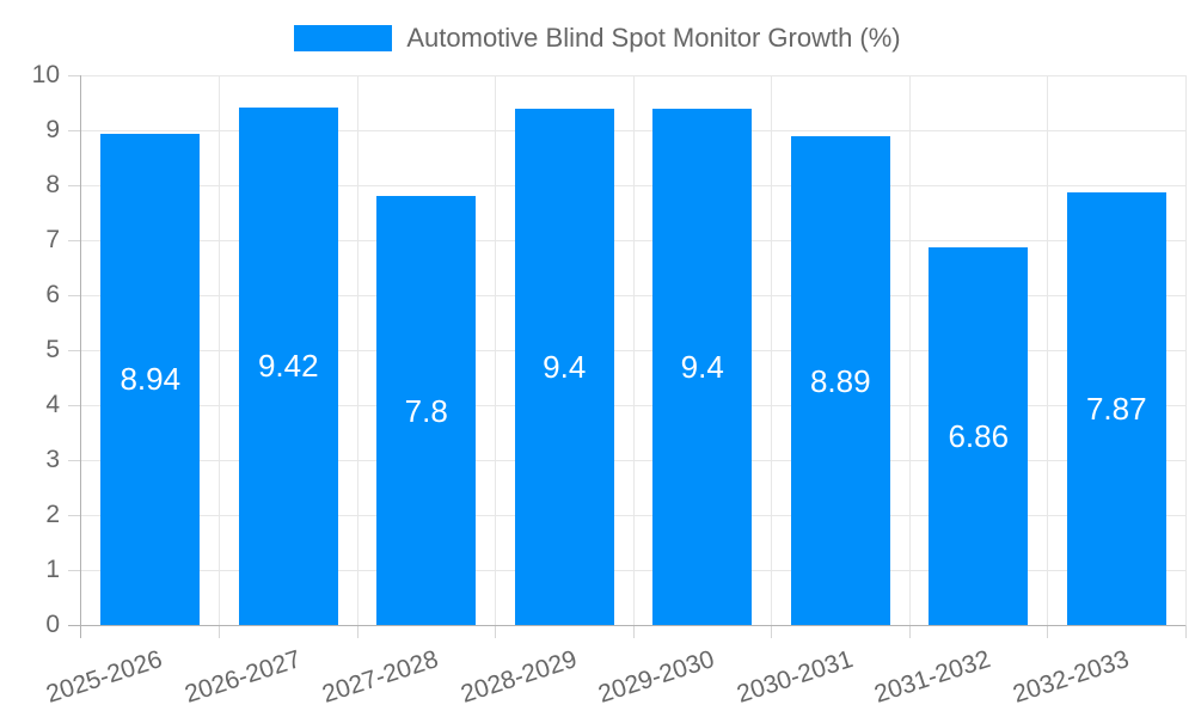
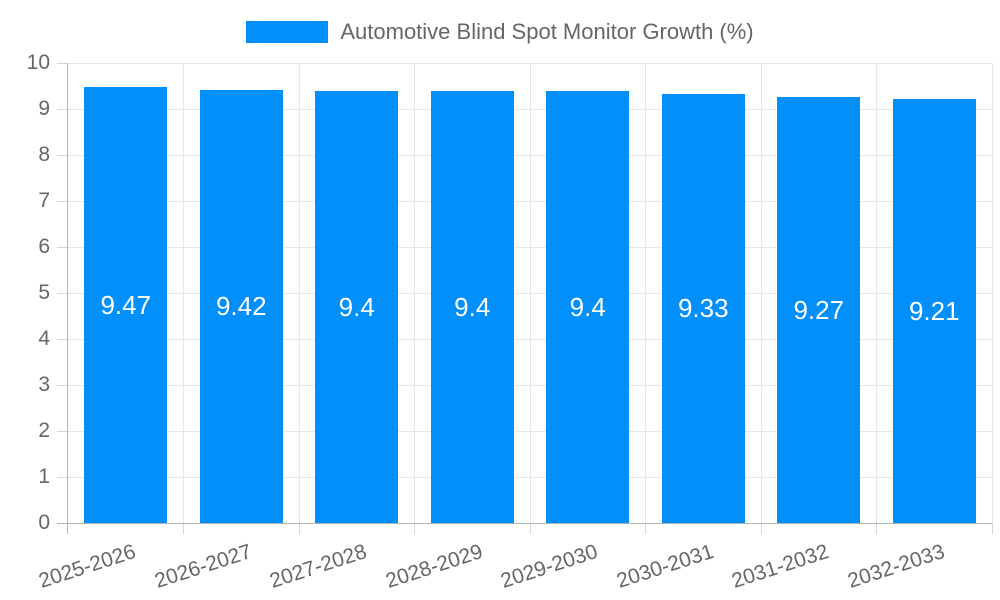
2025-2026: 8.94 -> 9.47
2027-2028: 7.8 -> 9.4
2030-2031: 8.89 -> 9.33
2031-2032: 6.86 -> 9.27
2032-2033: 7.87 -> 9.21
